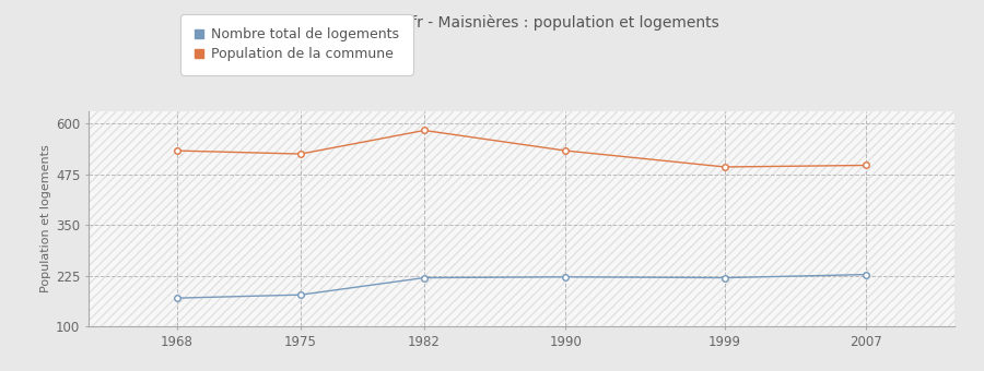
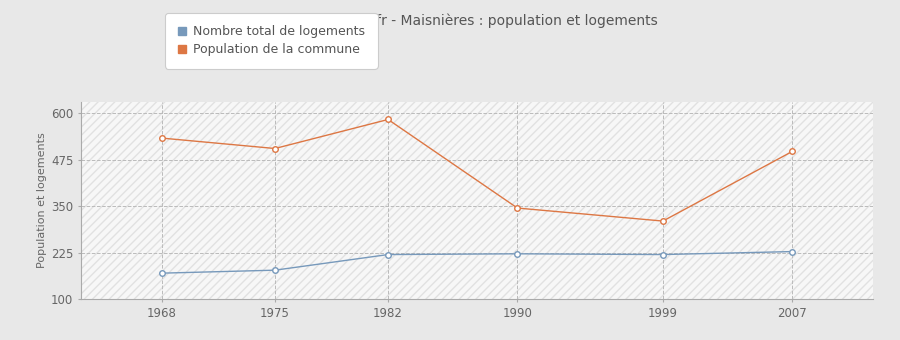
Population de la commune/1975: 525 -> 505
Population de la commune/1990: 533 -> 345
Population de la commune/1999: 493 -> 310
